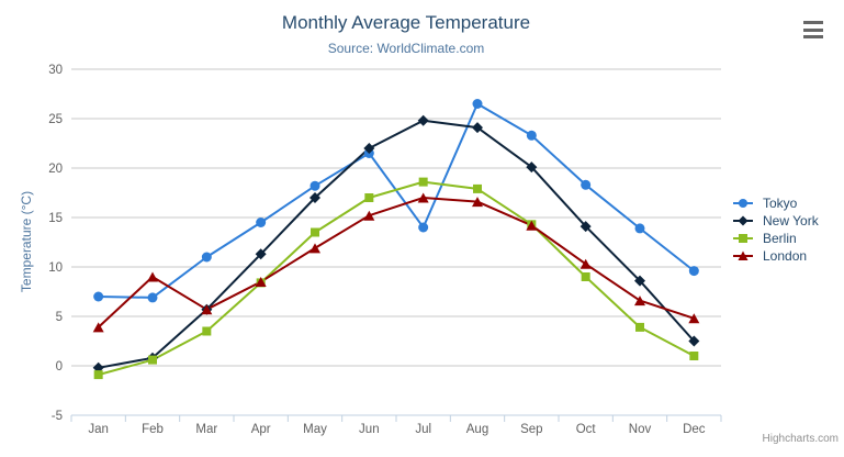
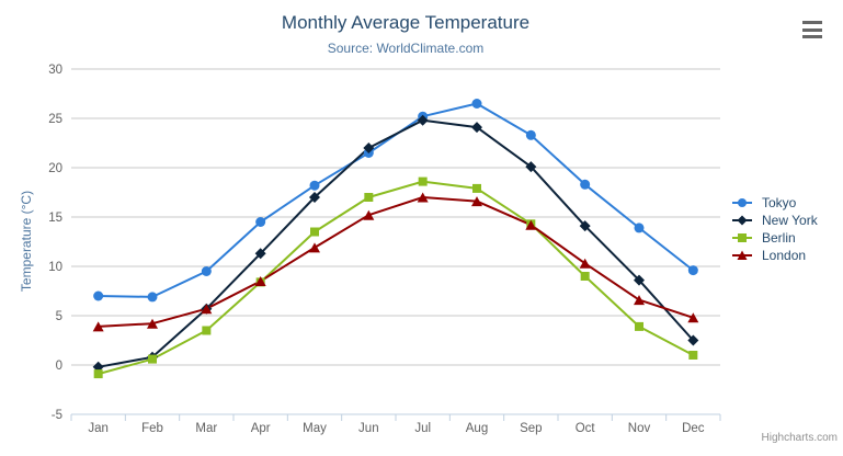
London/Feb: 9 -> 4
Tokyo/Mar: 11 -> 10
Tokyo/Jul: 14 -> 25
